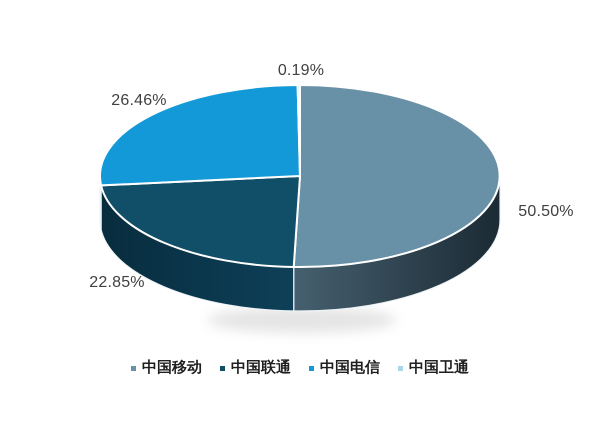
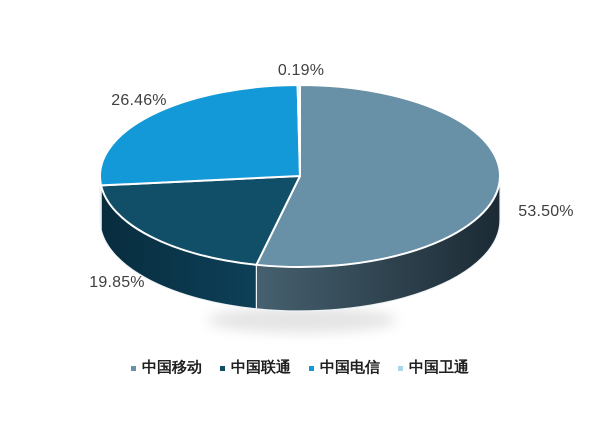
中国移动: 50.50% -> 53.50%
中国联通: 22.85% -> 19.85%
